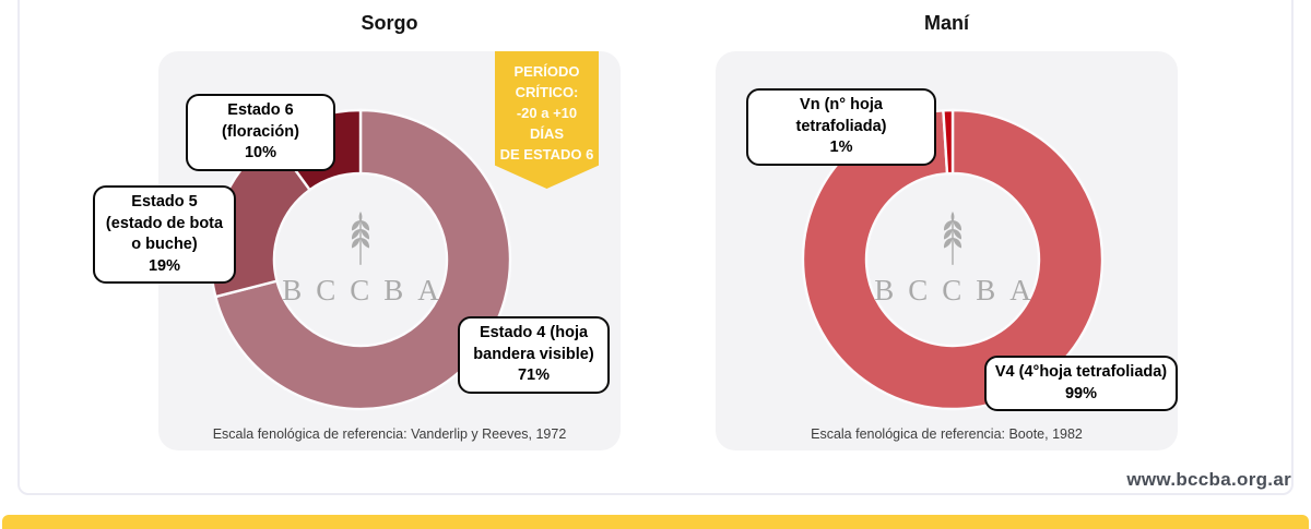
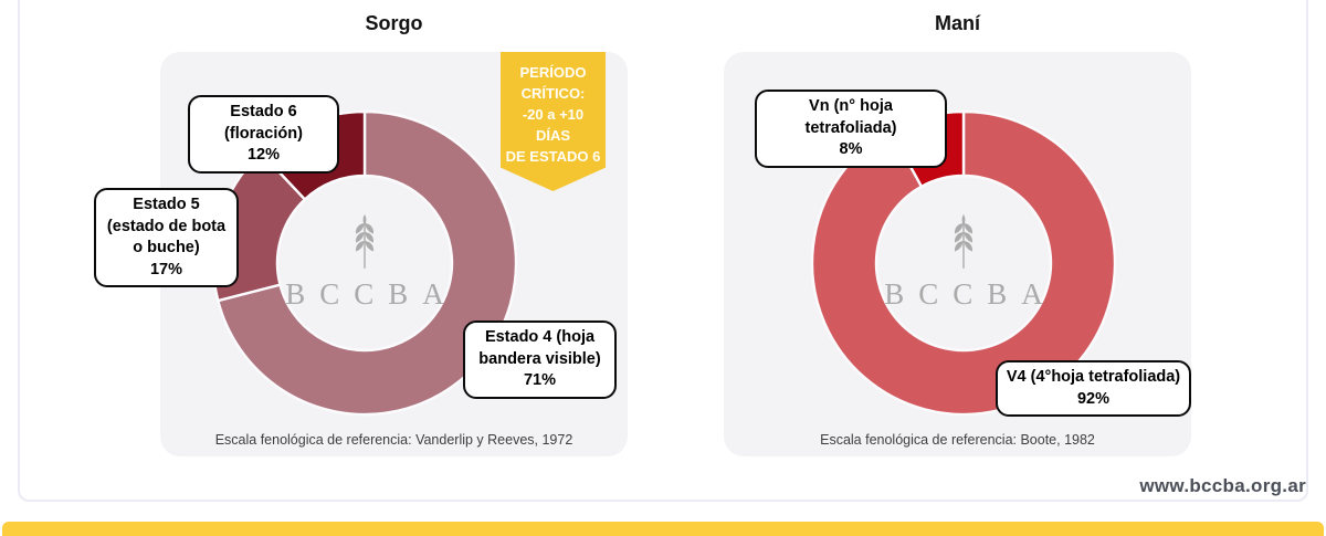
Sorgo/Estado 5 (estado de bota o buche): 19% -> 17%
Sorgo/Estado 6 (floración): 10% -> 12%
Maní/V4 (4°hoja tetrafoliada): 99% -> 92%
Maní/Vn (n° hoja tetrafoliada): 1% -> 8%
